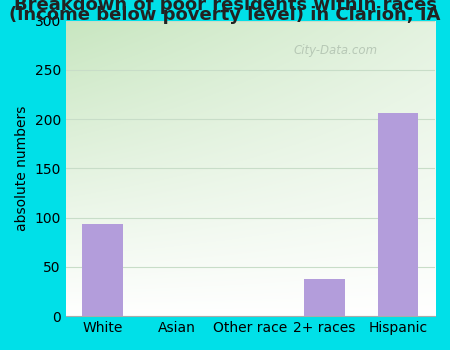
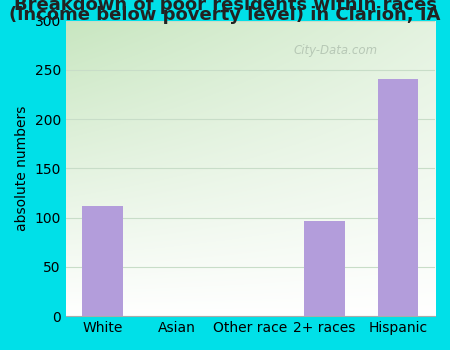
White: 94 -> 112
2+ races: 38 -> 97
Hispanic: 206 -> 241
